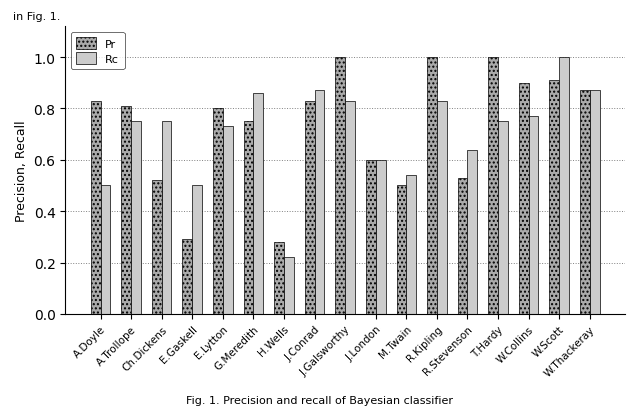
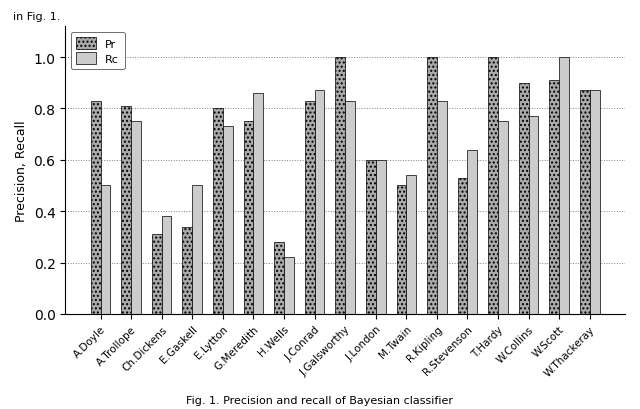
Pr/Ch.Dickens: 0.52 -> 0.31
Rc/Ch.Dickens: 0.75 -> 0.38
Pr/E.Gaskell: 0.29 -> 0.34
